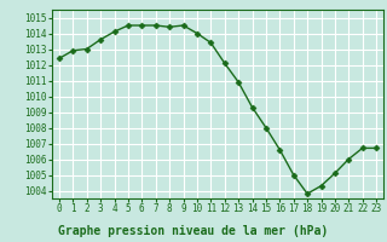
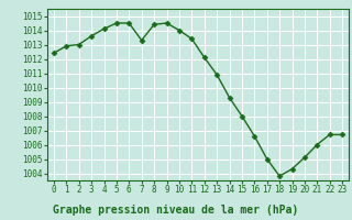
7: 1014.5 -> 1013.3
